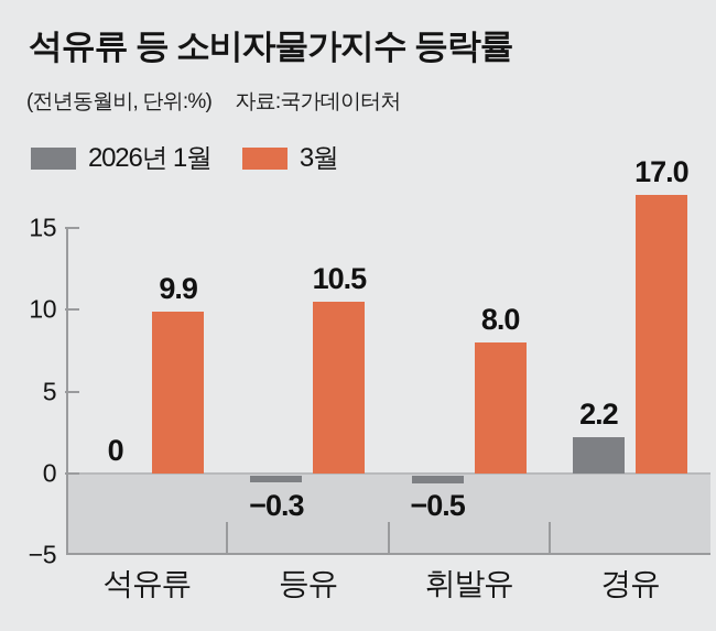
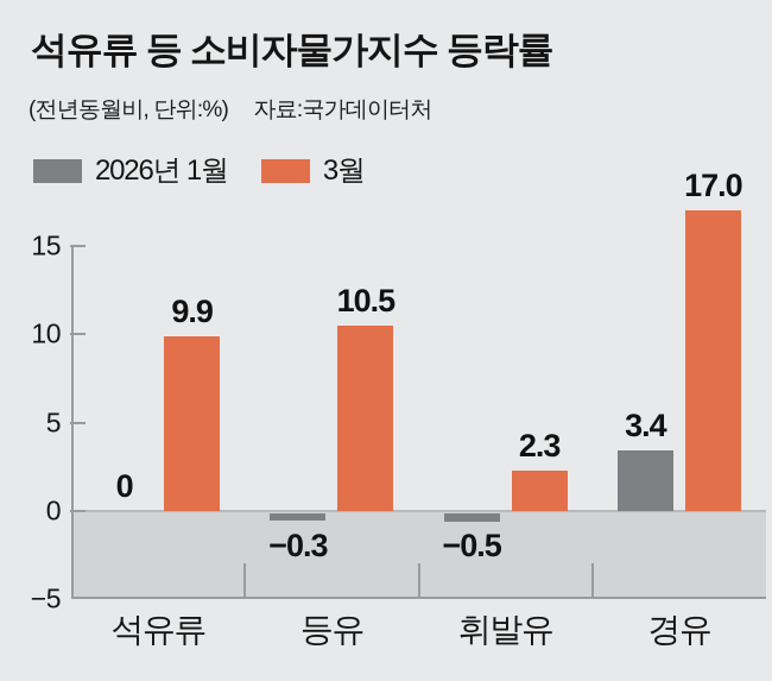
3월/휘발유: 8.0 -> 2.3
2026년 1월/경유: 2.2 -> 3.4
